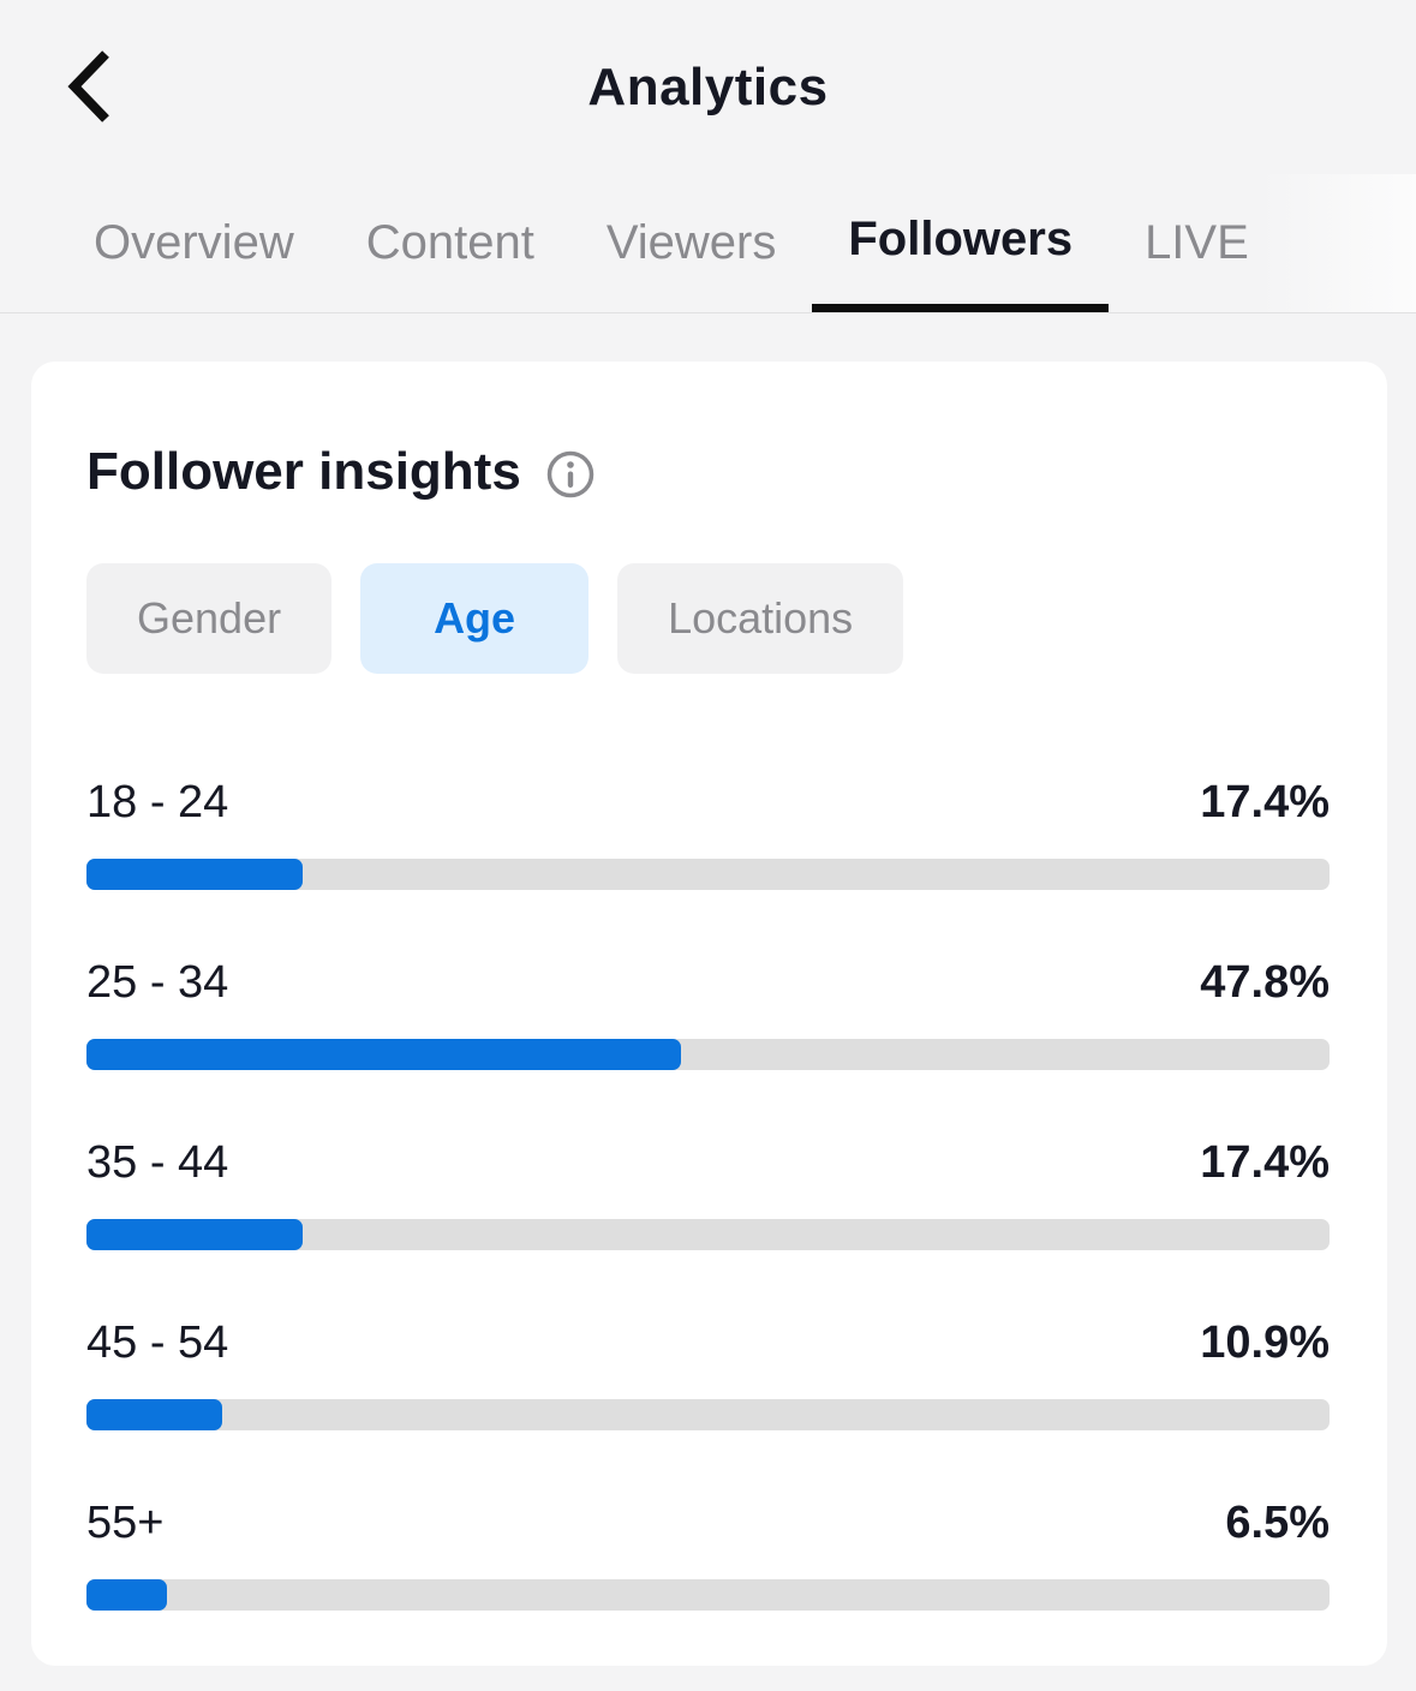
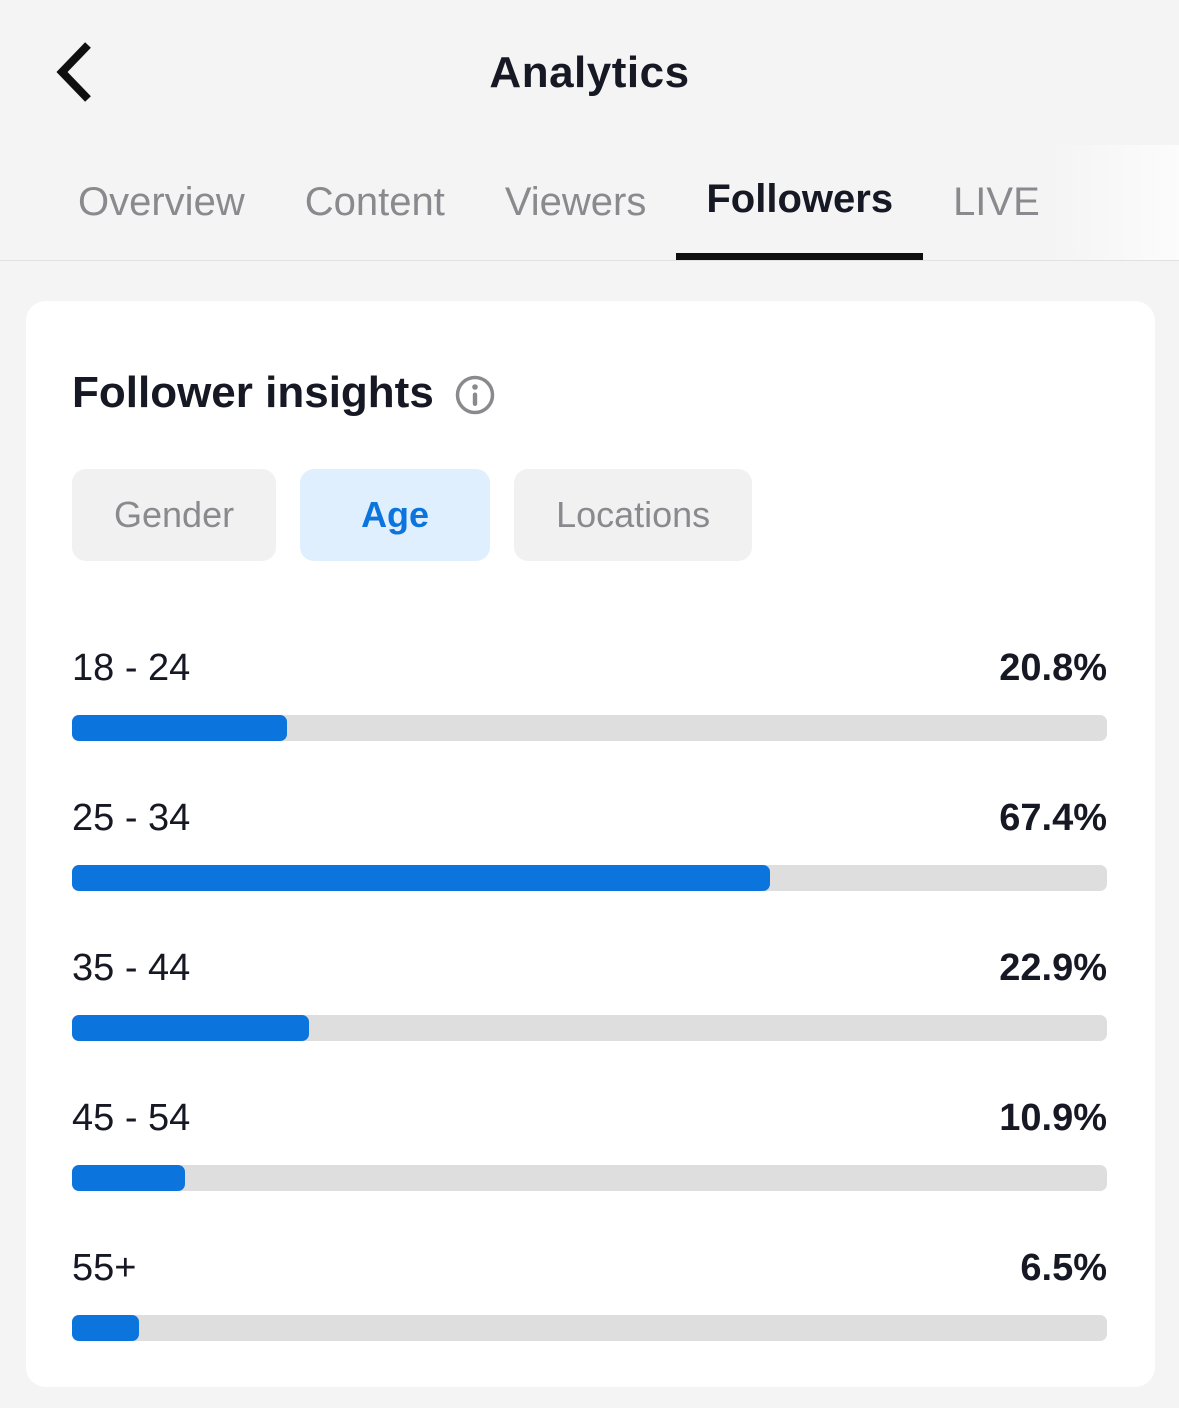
18 - 24: 17.4% -> 20.8%
25 - 34: 47.8% -> 67.4%
35 - 44: 17.4% -> 22.9%
